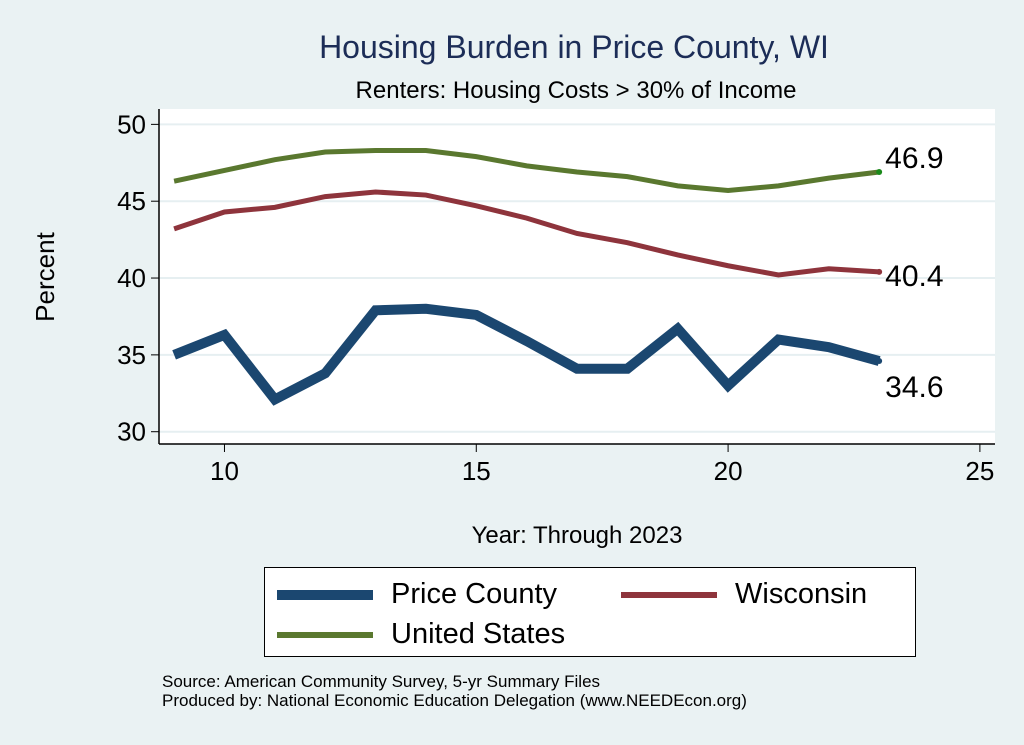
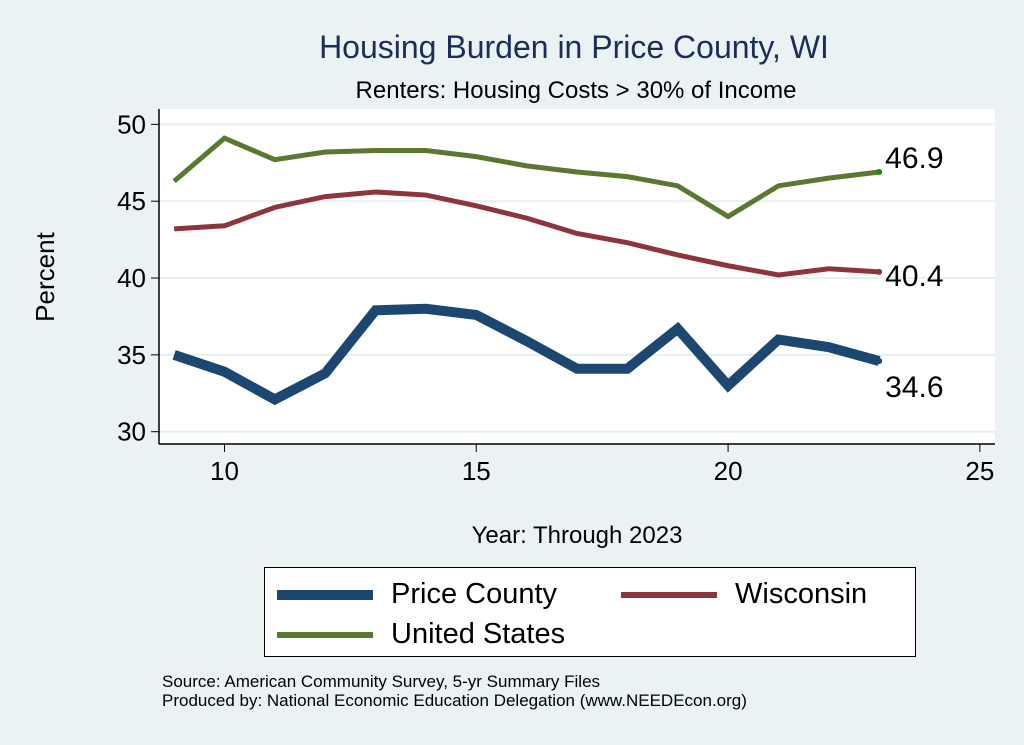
Price County/10: 36.3 -> 33.9
Wisconsin/10: 44.3 -> 43.4
United States/10: 47.0 -> 49.1
United States/20: 45.7 -> 44.0
